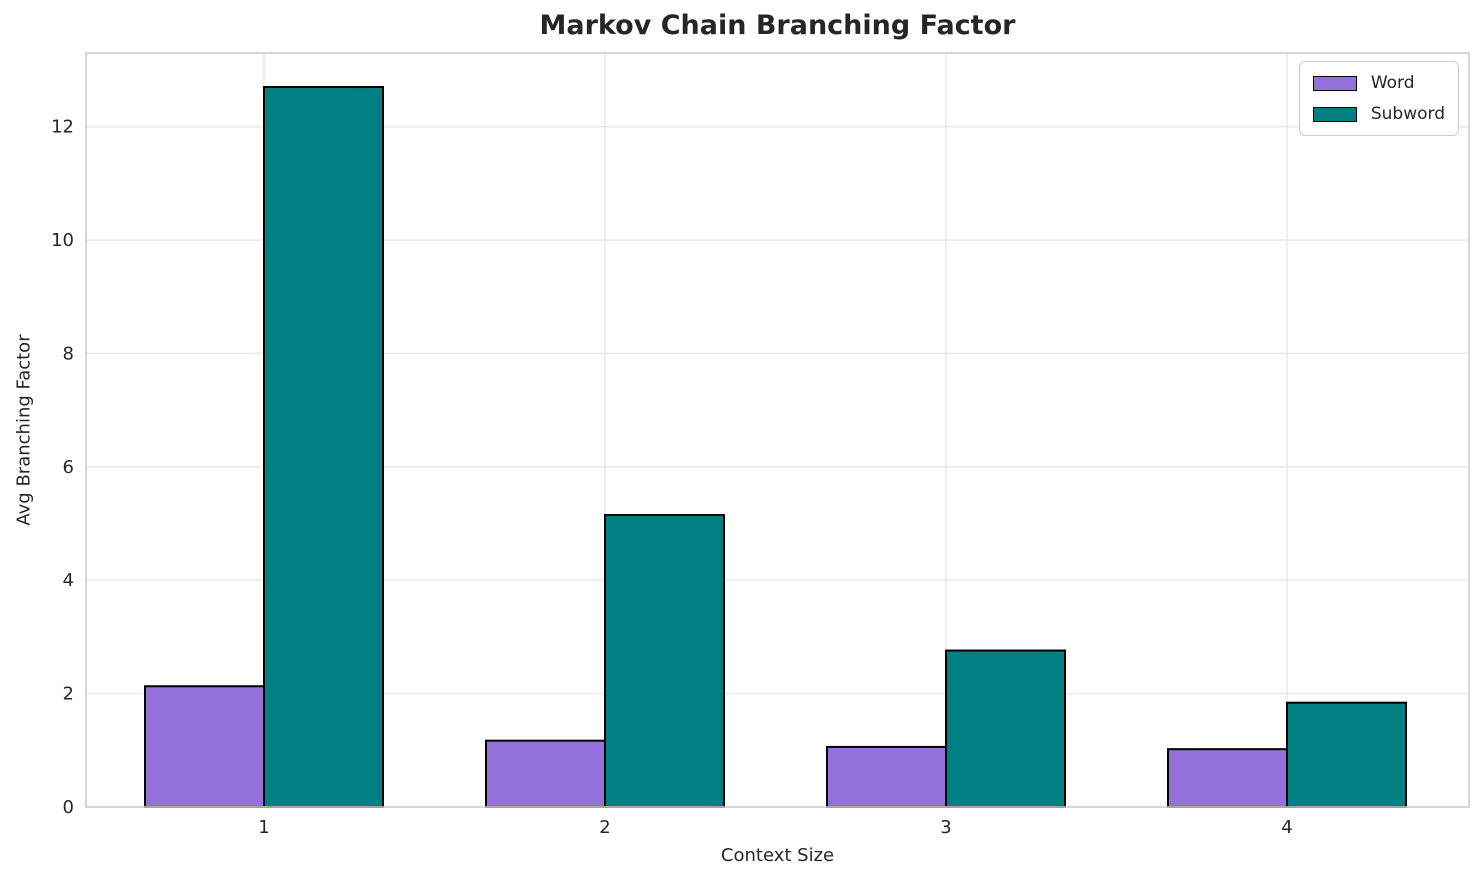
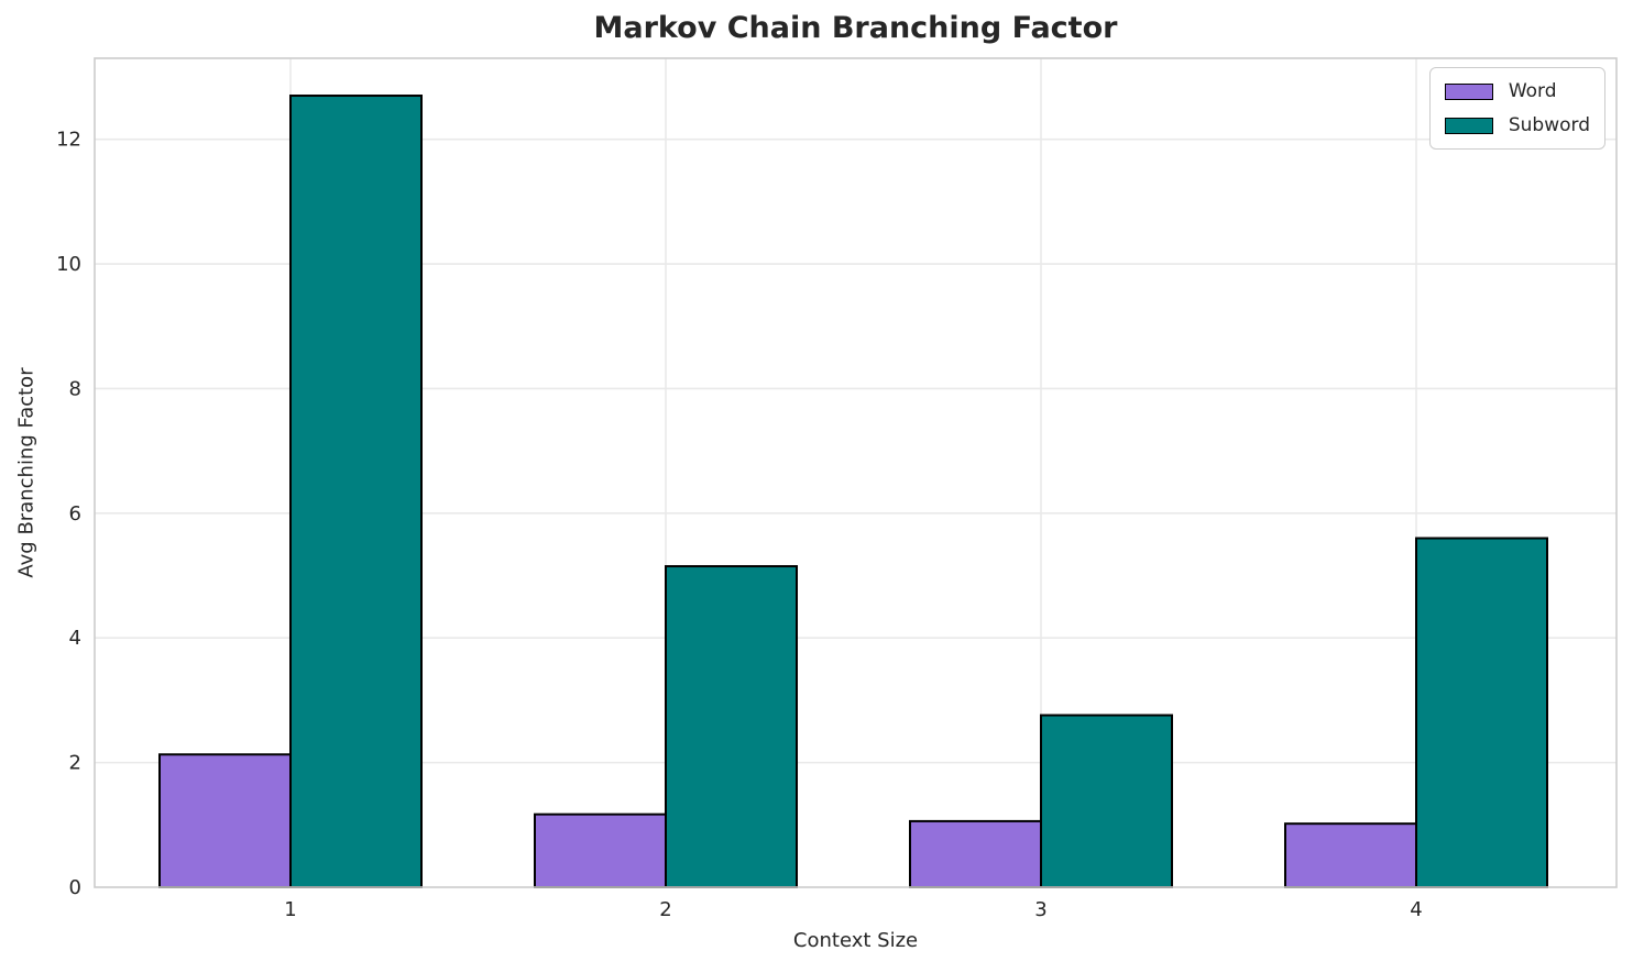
Subword/4: 1.8 -> 5.6
